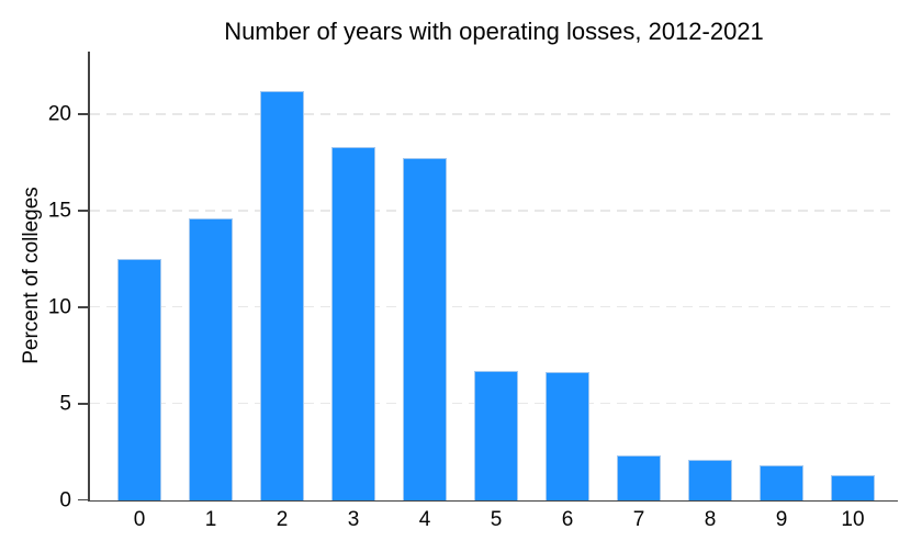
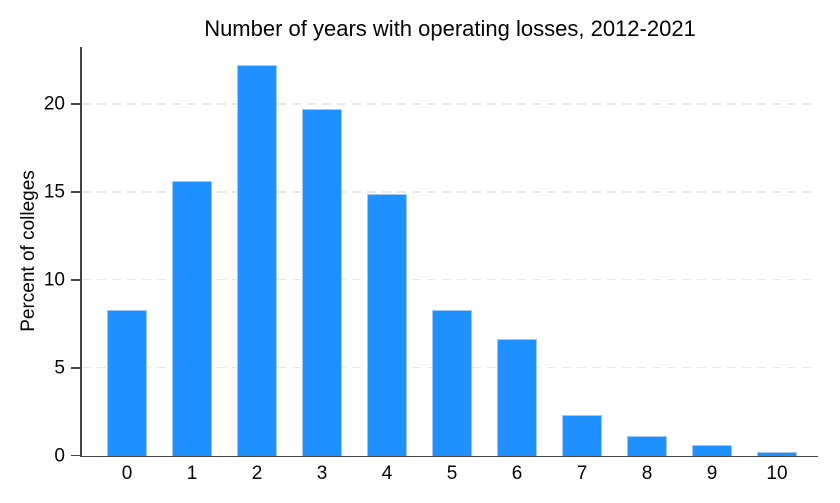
0: 12.5 -> 8.3
1: 14.6 -> 15.6
2: 21.2 -> 22.2
3: 18.3 -> 19.7
4: 17.7 -> 14.9
5: 6.7 -> 8.3
8: 2.1 -> 1.1
9: 1.8 -> 0.6
10: 1.3 -> 0.2
